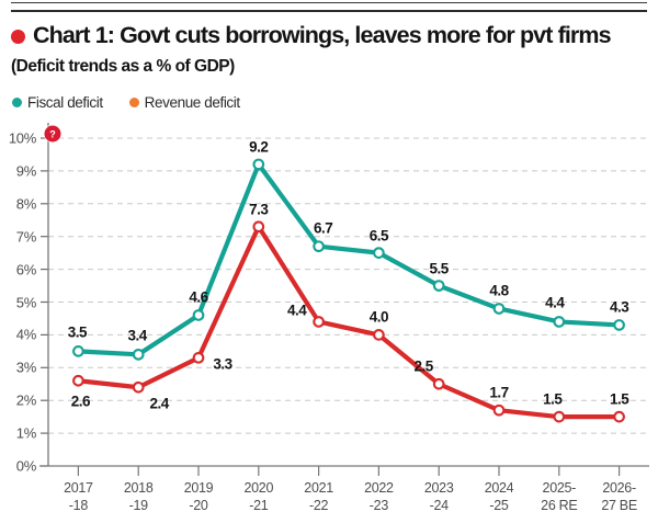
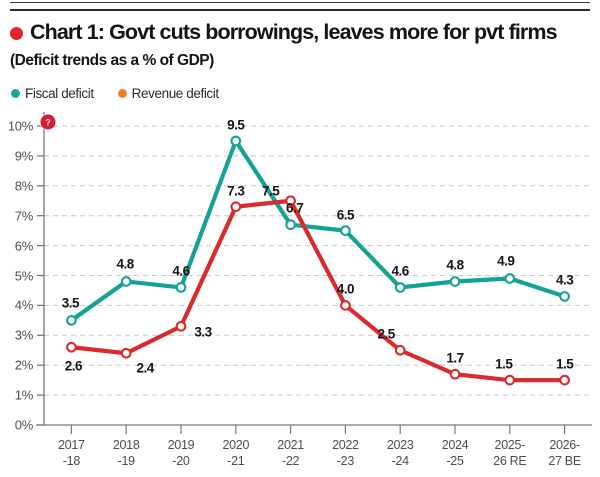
Fiscal deficit/2018 -19: 3.4 -> 4.8
Fiscal deficit/2020 -21: 9.2 -> 9.5
Revenue deficit/2021 -22: 4.4 -> 7.5
Fiscal deficit/2023 -24: 5.5 -> 4.6
Fiscal deficit/2025- 26 RE: 4.4 -> 4.9
